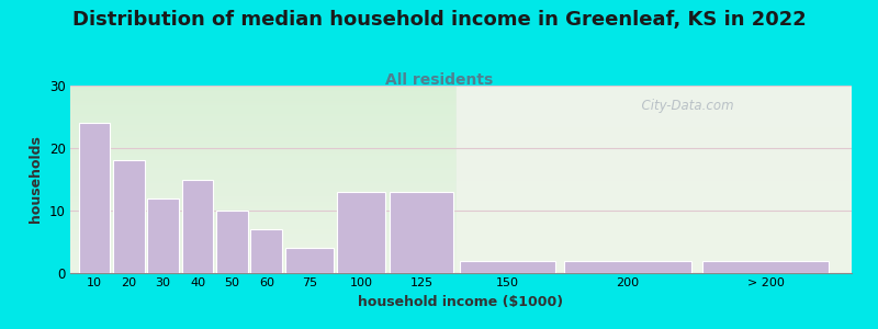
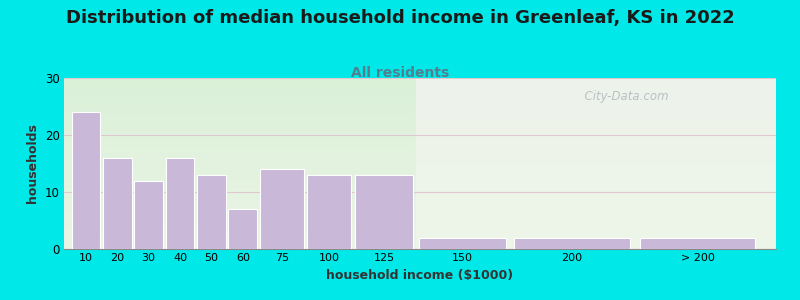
20: 18 -> 16
40: 15 -> 16
50: 10 -> 13
75: 4 -> 14
